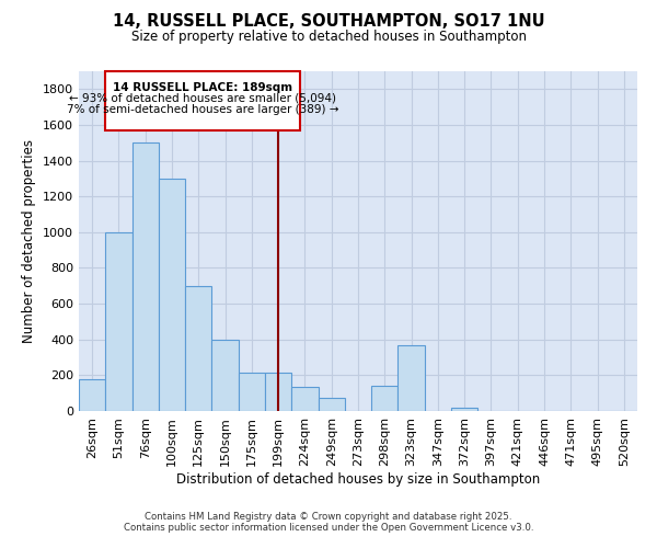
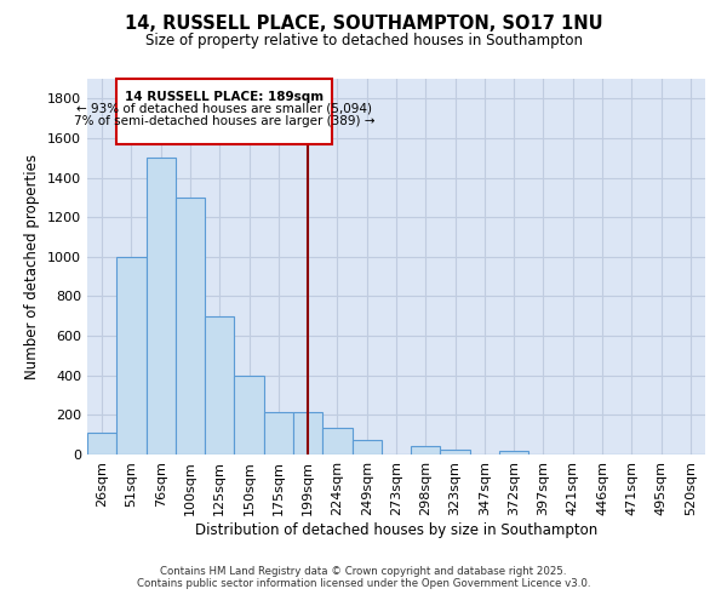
26sqm: 180 -> 110
298sqm: 140 -> 40
323sqm: 370 -> 20
